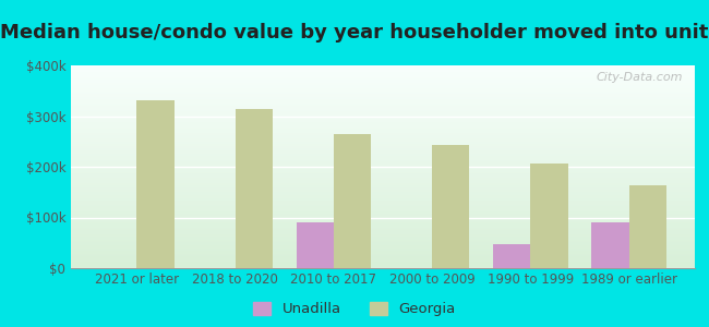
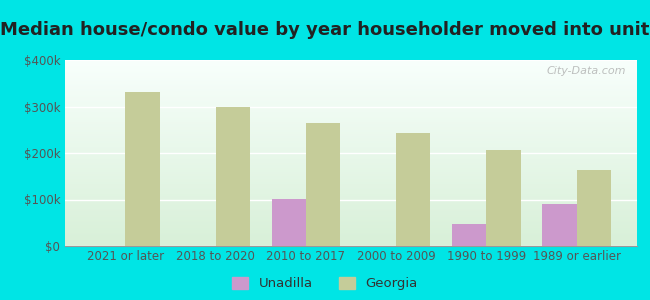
Georgia/2018 to 2020: $315k -> $298k
Unadilla/2010 to 2017: $90k -> $102k
